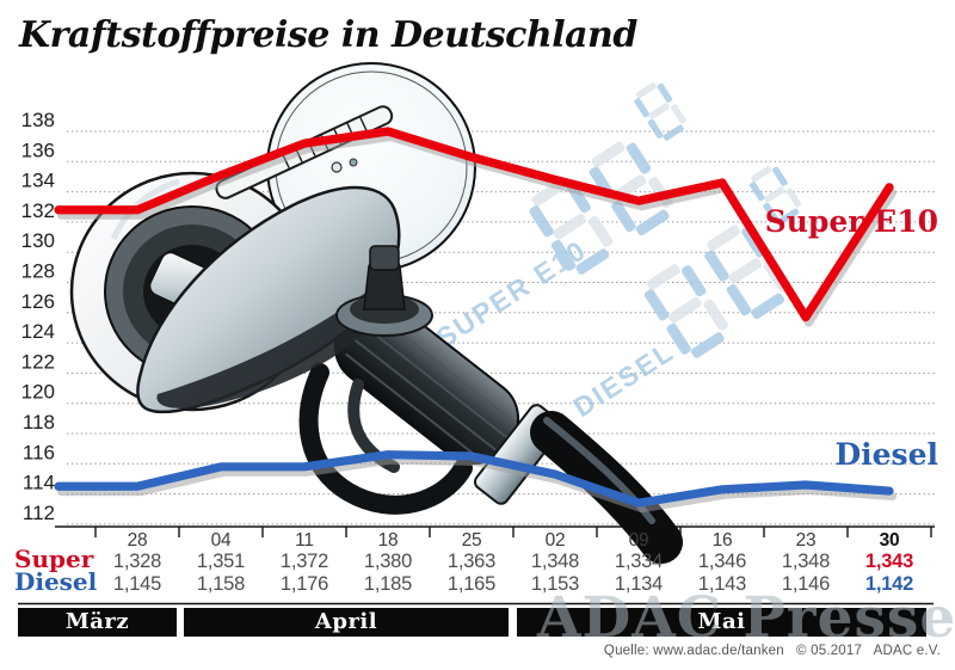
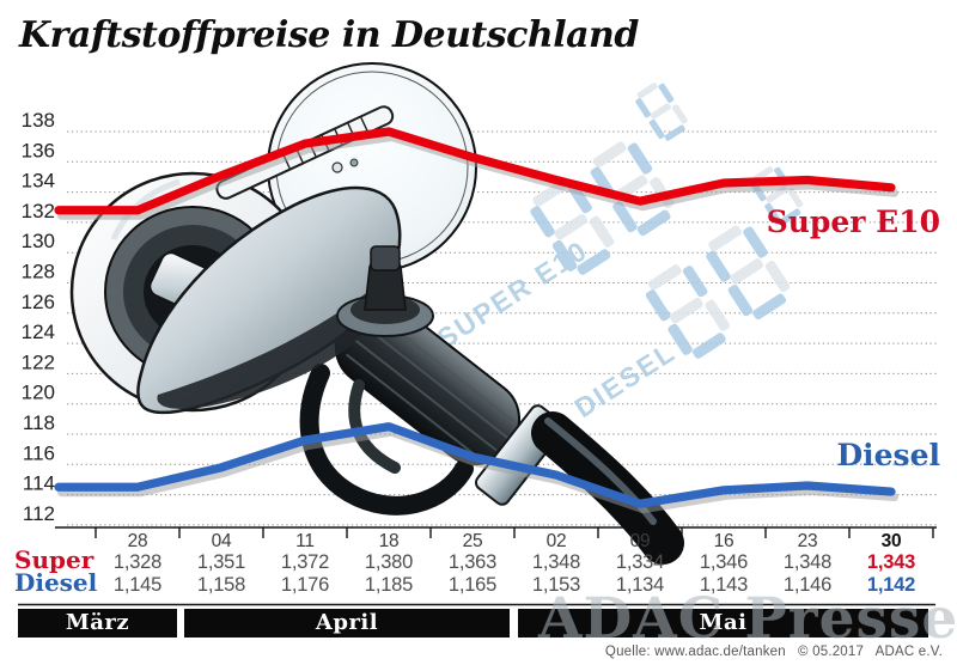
Diesel/11: 115.8 -> 117.6
Diesel/18: 116.6 -> 118.5
Super/23: 125.7 -> 134.8
